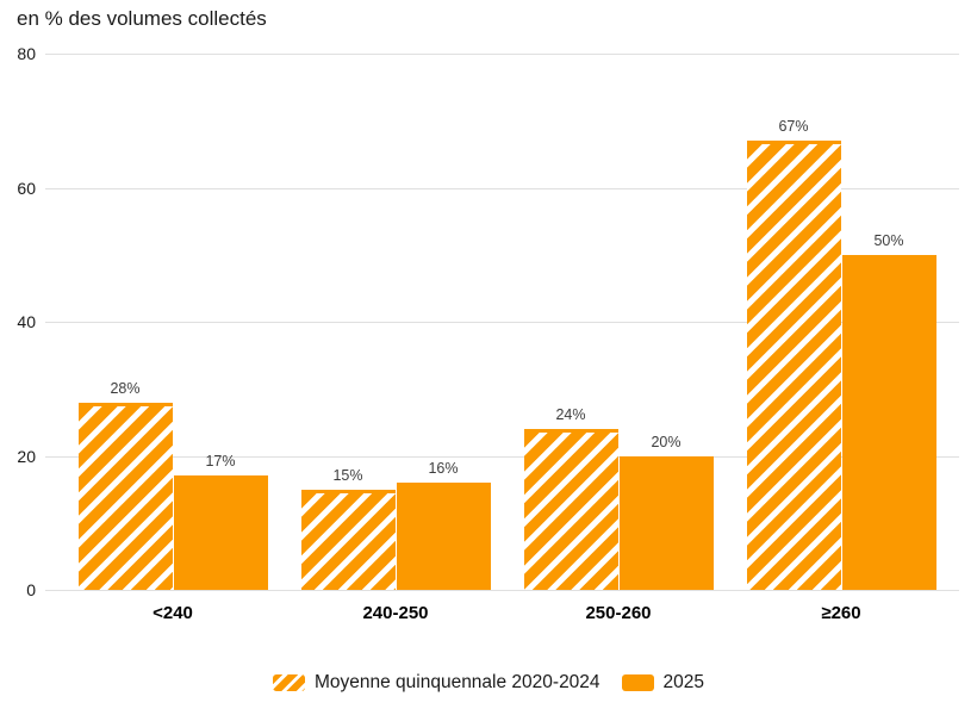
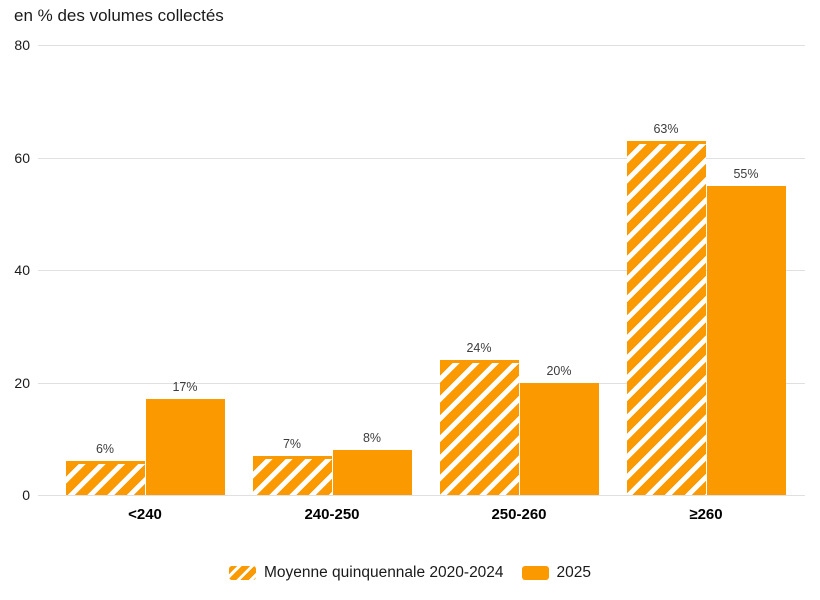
Moyenne quinquennale 2020-2024/<240: 28% -> 6%
Moyenne quinquennale 2020-2024/240-250: 15% -> 7%
2025/240-250: 16% -> 8%
Moyenne quinquennale 2020-2024/≥260: 67% -> 63%
2025/≥260: 50% -> 55%
